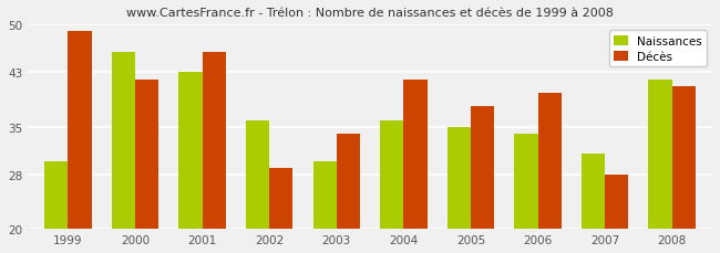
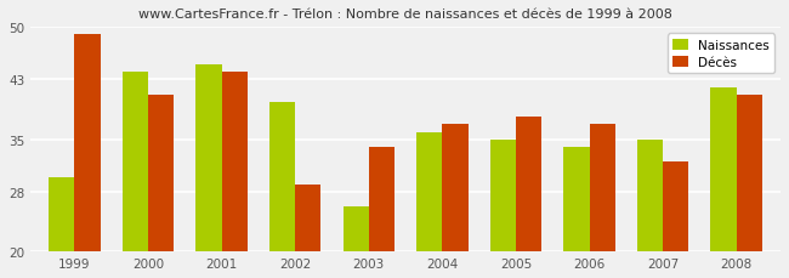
Naissances/2000: 46 -> 44
Décès/2000: 42 -> 41
Naissances/2001: 43 -> 45
Décès/2001: 46 -> 44
Naissances/2002: 36 -> 40
Naissances/2003: 30 -> 26
Décès/2004: 42 -> 37
Décès/2006: 40 -> 37
Naissances/2007: 31 -> 35
Décès/2007: 28 -> 32
